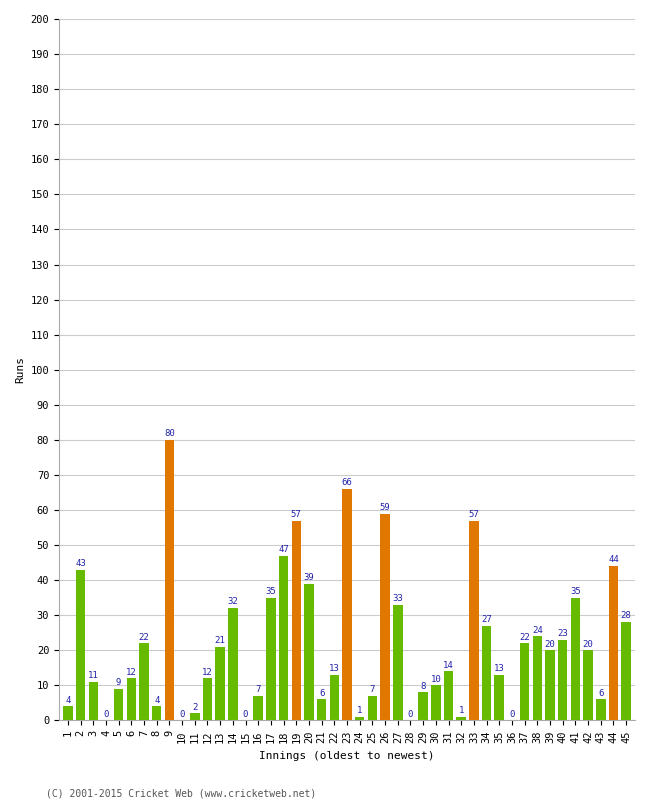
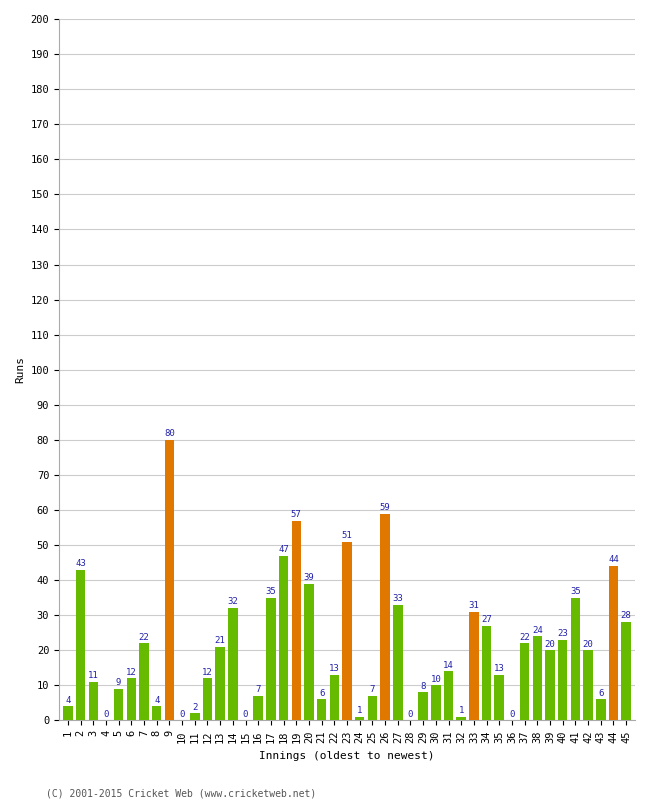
23: 66 -> 51
33: 57 -> 31
